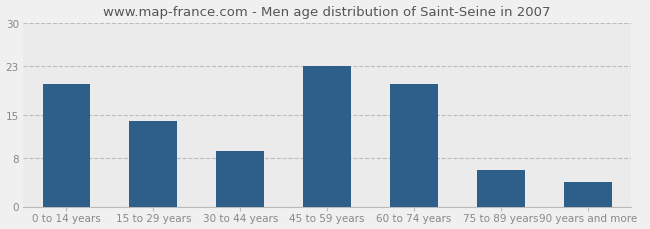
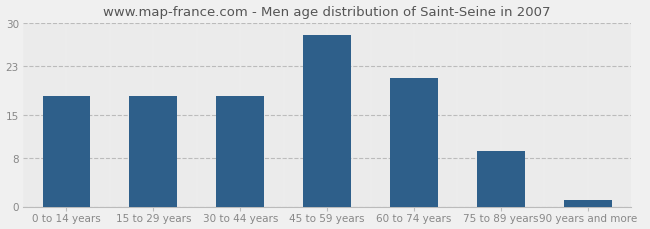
0 to 14 years: 20 -> 18
15 to 29 years: 14 -> 18
30 to 44 years: 9 -> 18
45 to 59 years: 23 -> 28
60 to 74 years: 20 -> 21
75 to 89 years: 6 -> 9
90 years and more: 4 -> 1
